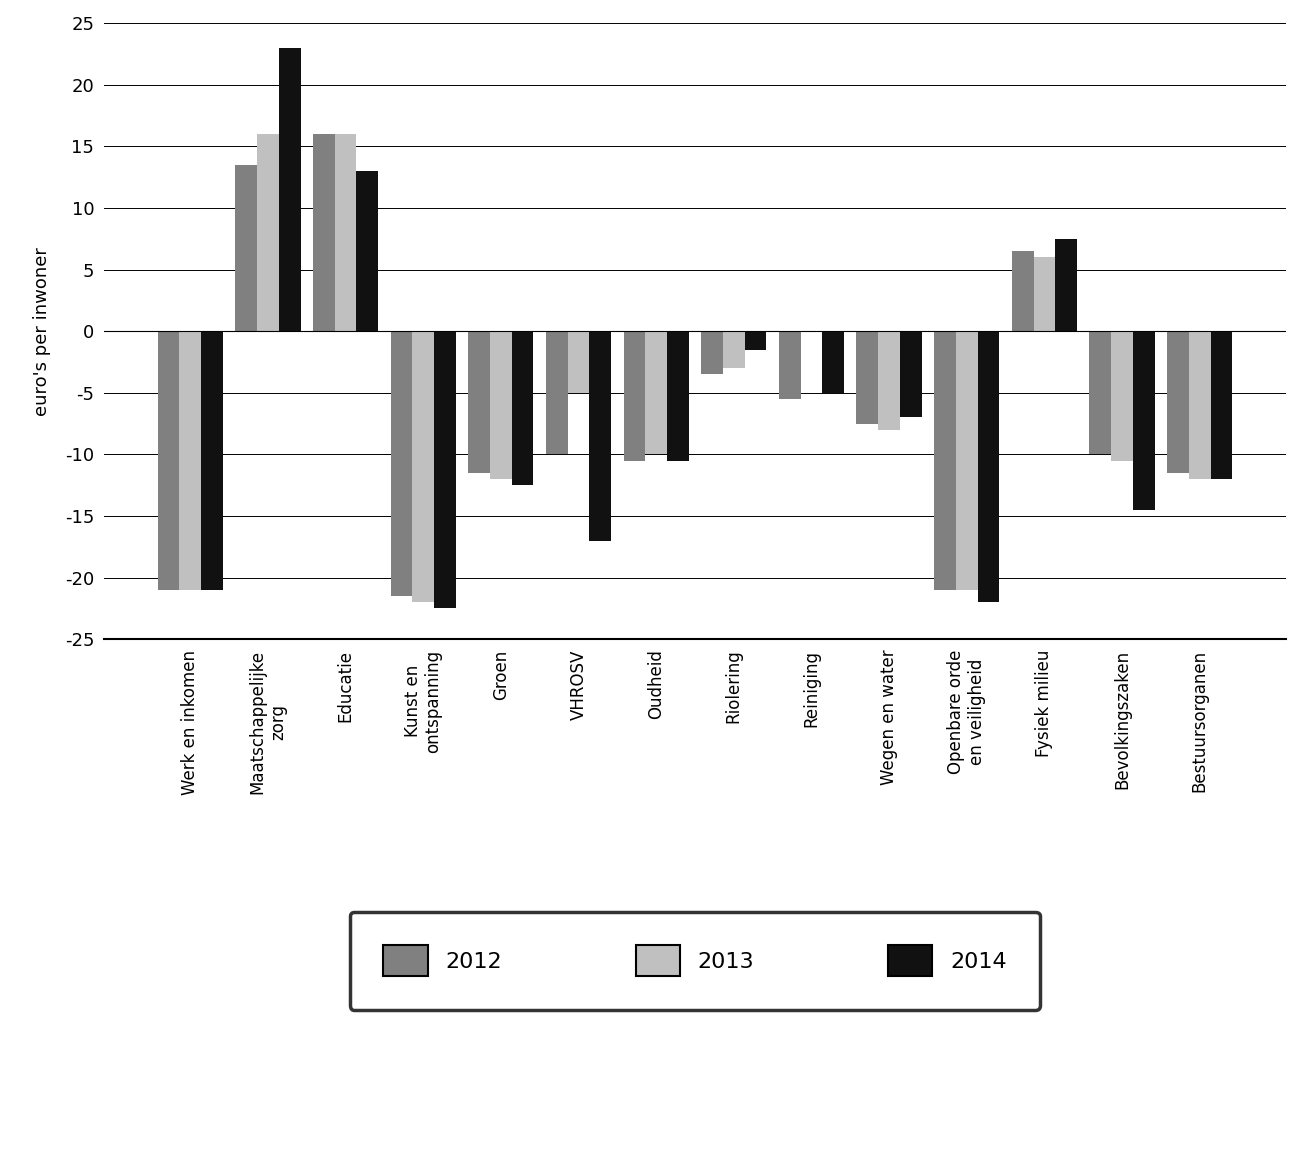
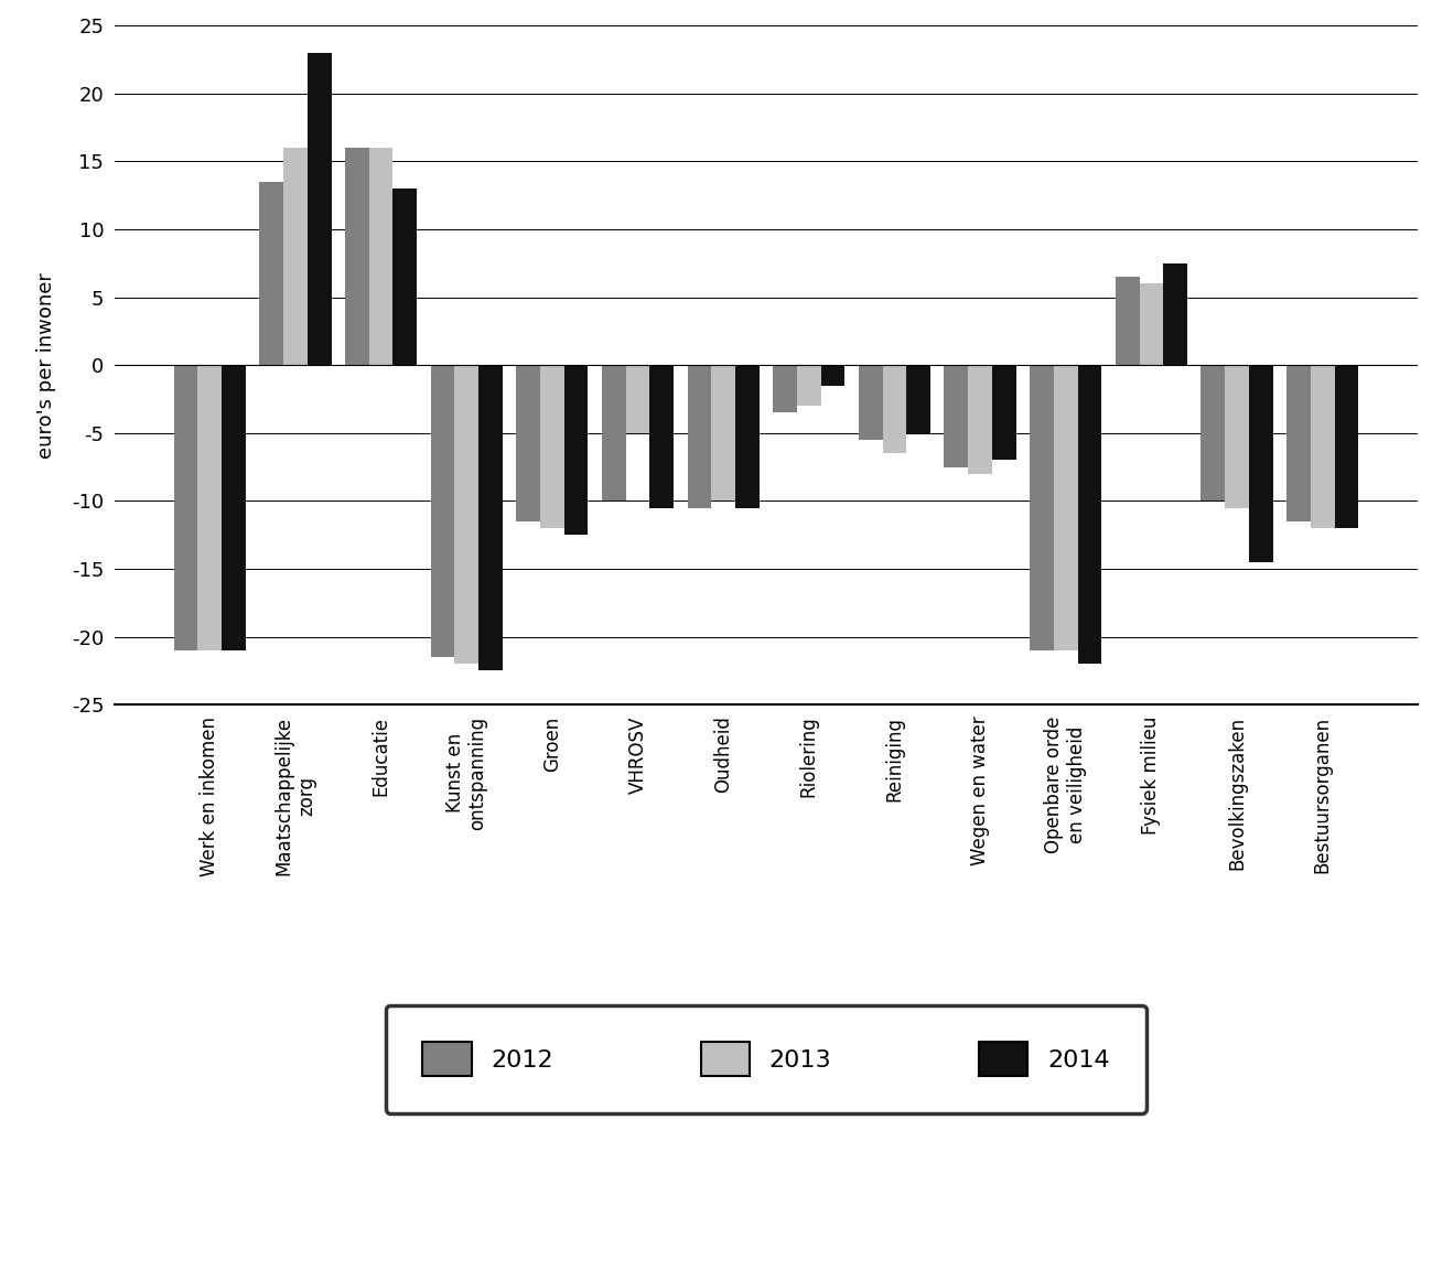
2014/VHROSV: -17.0 -> -10.5
2013/Reiniging: -0.1 -> -6.5
